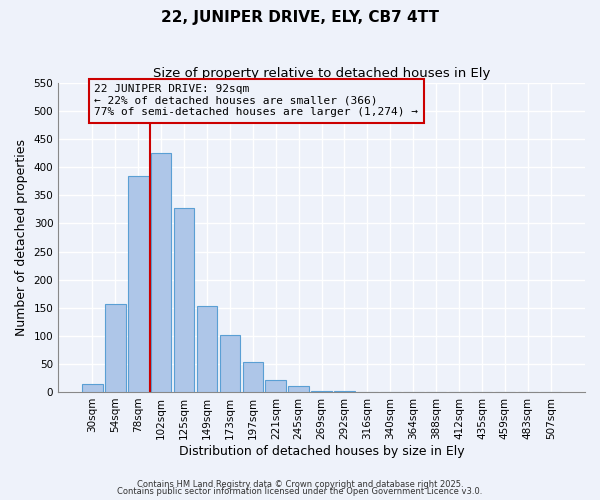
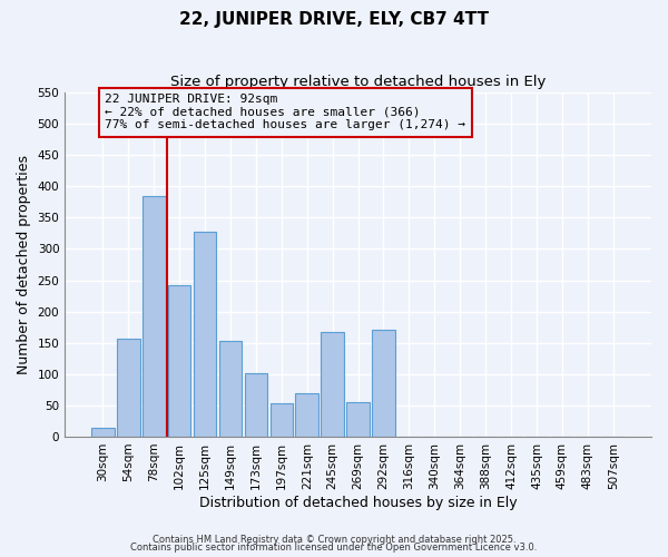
102sqm: 425 -> 242
221sqm: 21 -> 70
245sqm: 10 -> 168
269sqm: 2 -> 56
292sqm: 1 -> 170
